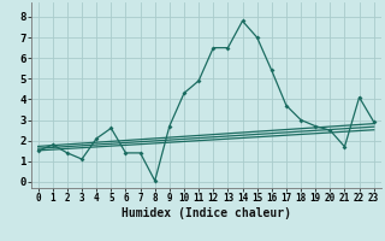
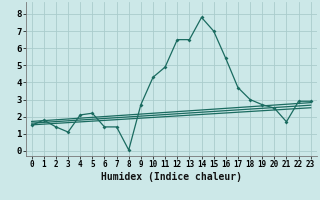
5: 2.6 -> 2.2
22: 4.1 -> 2.9
